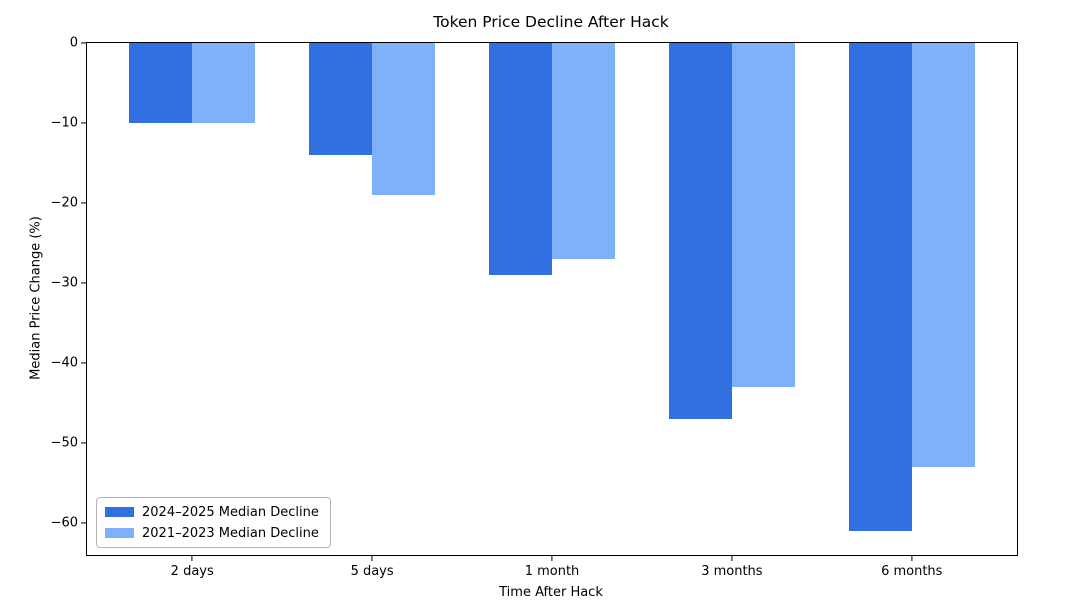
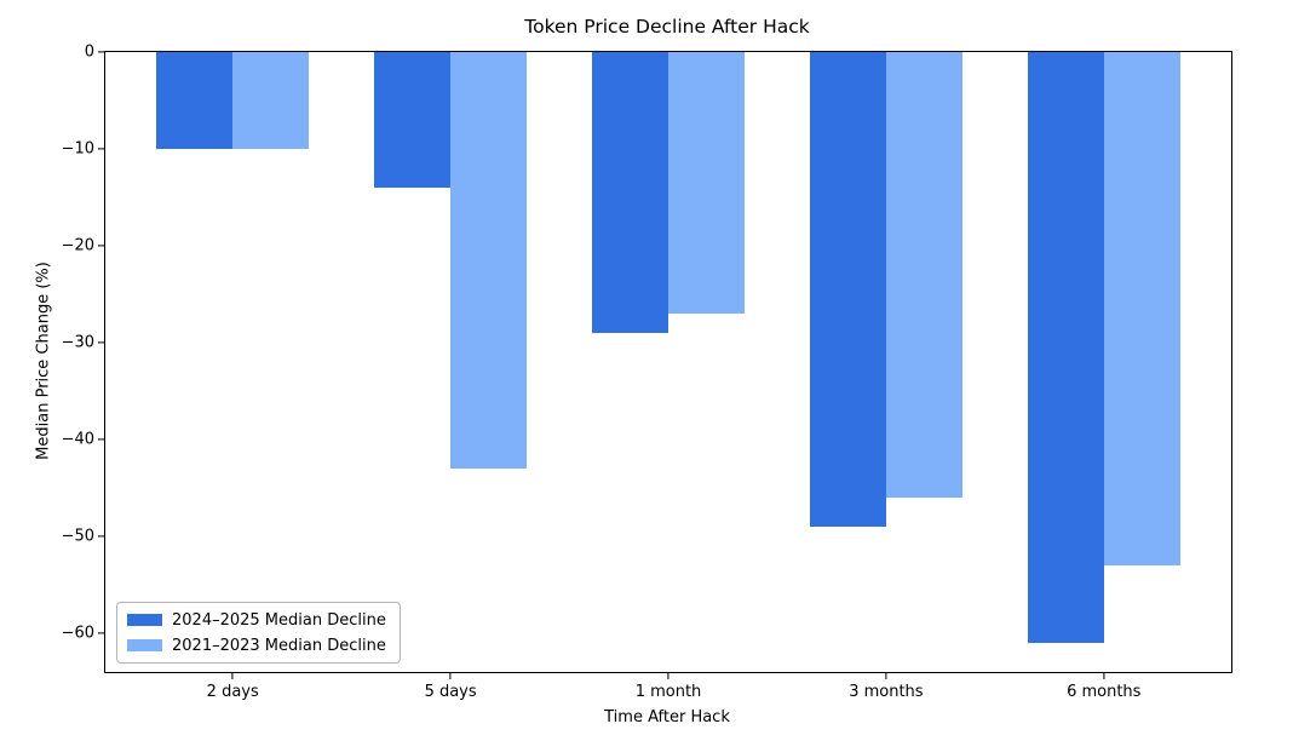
2021–2023 Median Decline/5 days: -19 -> -43
2024–2025 Median Decline/3 months: -47 -> -49
2021–2023 Median Decline/3 months: -43 -> -46
